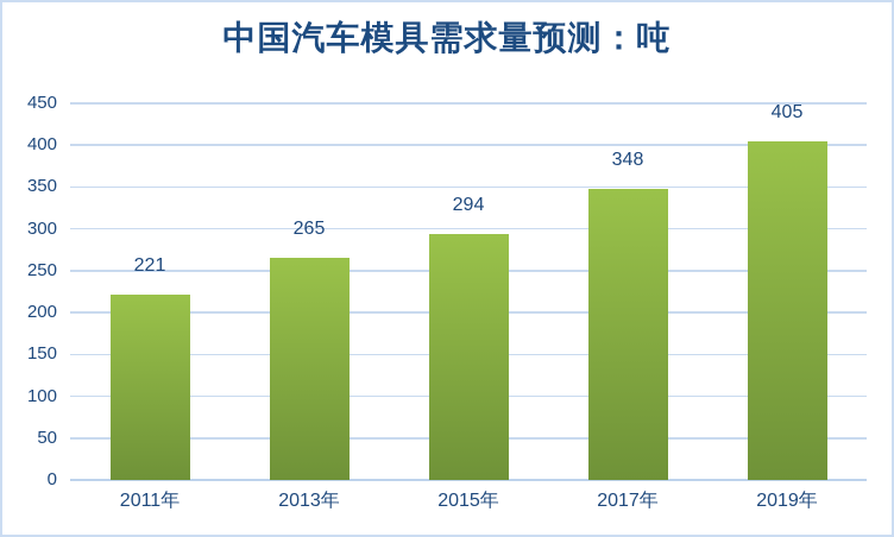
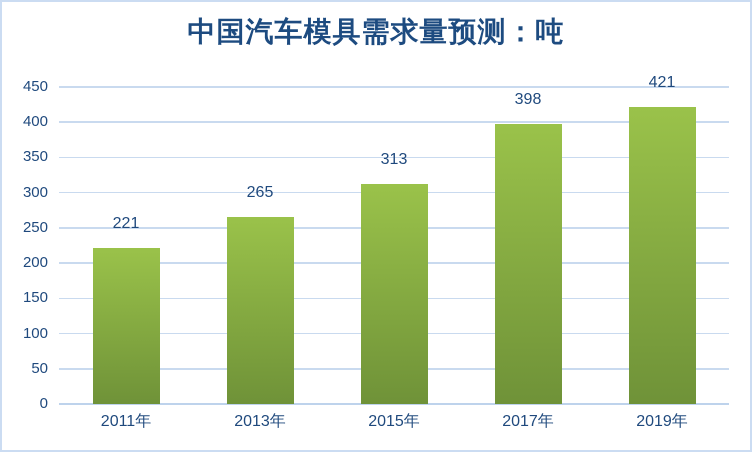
2015年: 294 -> 313
2017年: 348 -> 398
2019年: 405 -> 421
